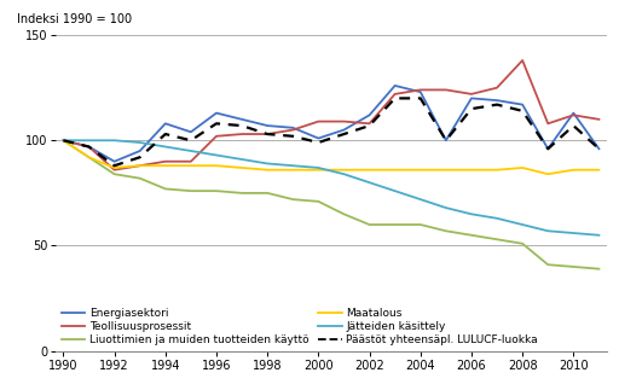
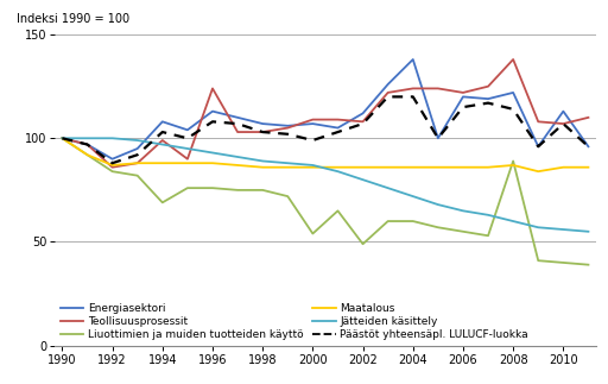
Teollisuusprosessit/1994: 90 -> 99
Liuottimien ja muiden tuotteiden käyttö/1994: 77 -> 69
Teollisuusprosessit/1996: 102 -> 124
Energiasektori/2000: 101 -> 107
Liuottimien ja muiden tuotteiden käyttö/2000: 71 -> 54
Liuottimien ja muiden tuotteiden käyttö/2002: 60 -> 49
Energiasektori/2004: 123 -> 138
Energiasektori/2008: 117 -> 122
Liuottimien ja muiden tuotteiden käyttö/2008: 51 -> 89
Teollisuusprosessit/2010: 112 -> 107
